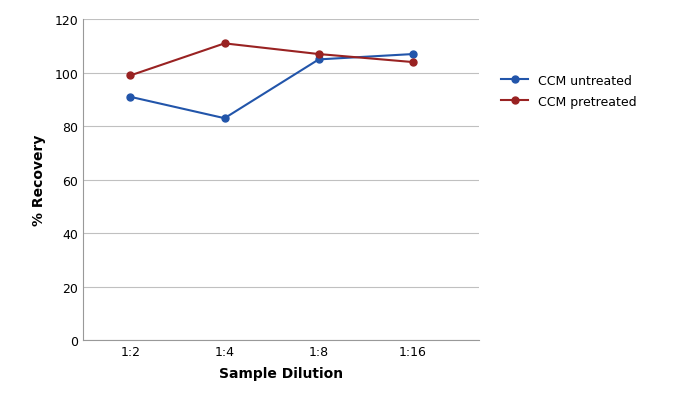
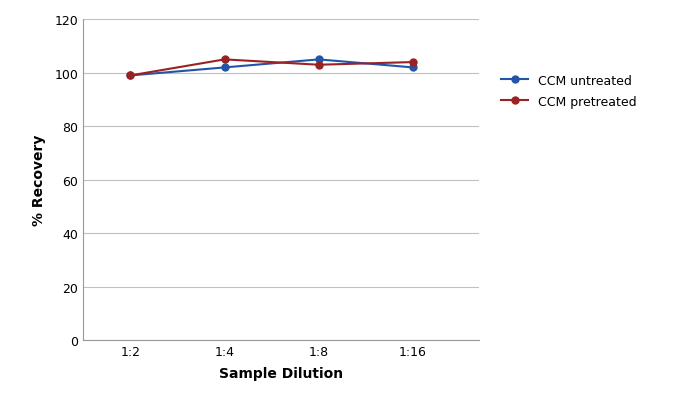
CCM untreated/1:2: 91 -> 99
CCM untreated/1:4: 83 -> 102
CCM pretreated/1:4: 111 -> 105
CCM pretreated/1:8: 107 -> 103
CCM untreated/1:16: 107 -> 102
